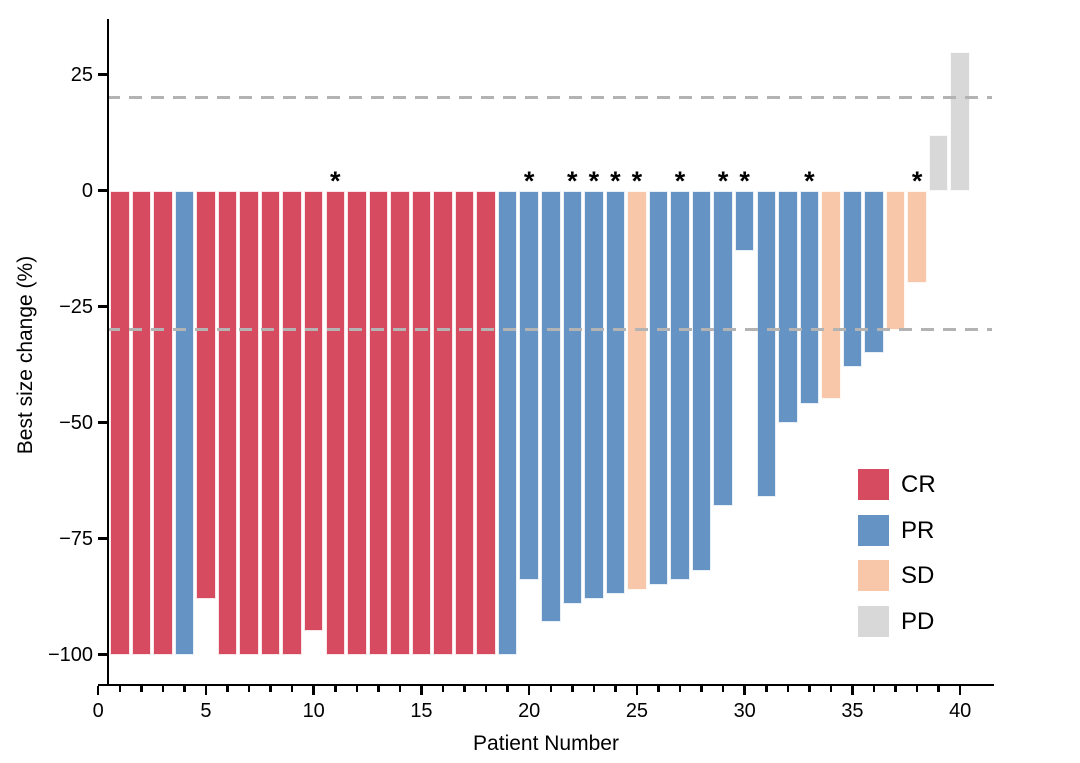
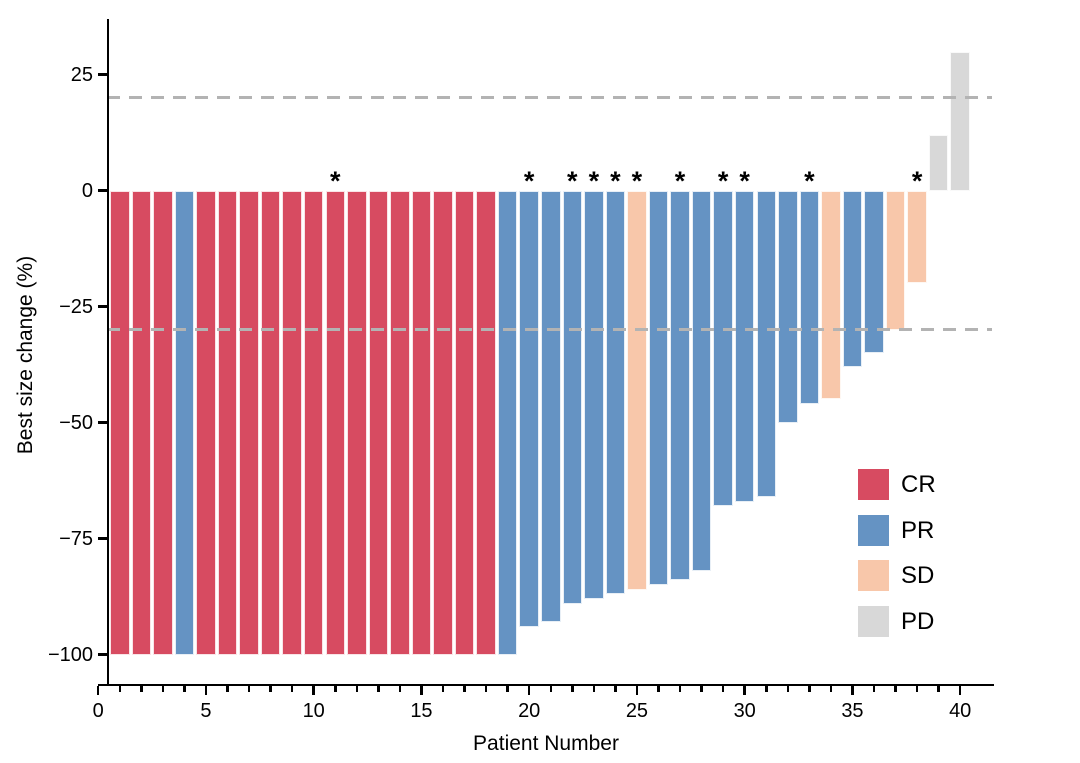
5: -88 -> -100
10: -95 -> -100
20: -84 -> -94
30: -13 -> -67
